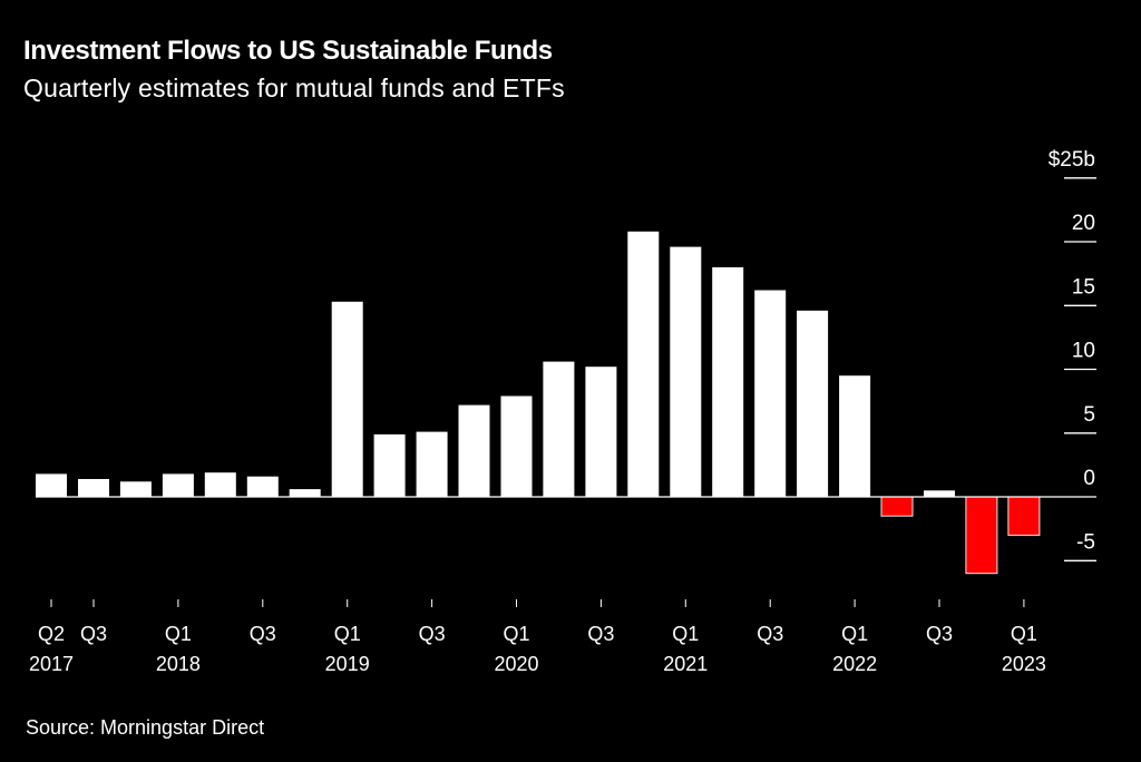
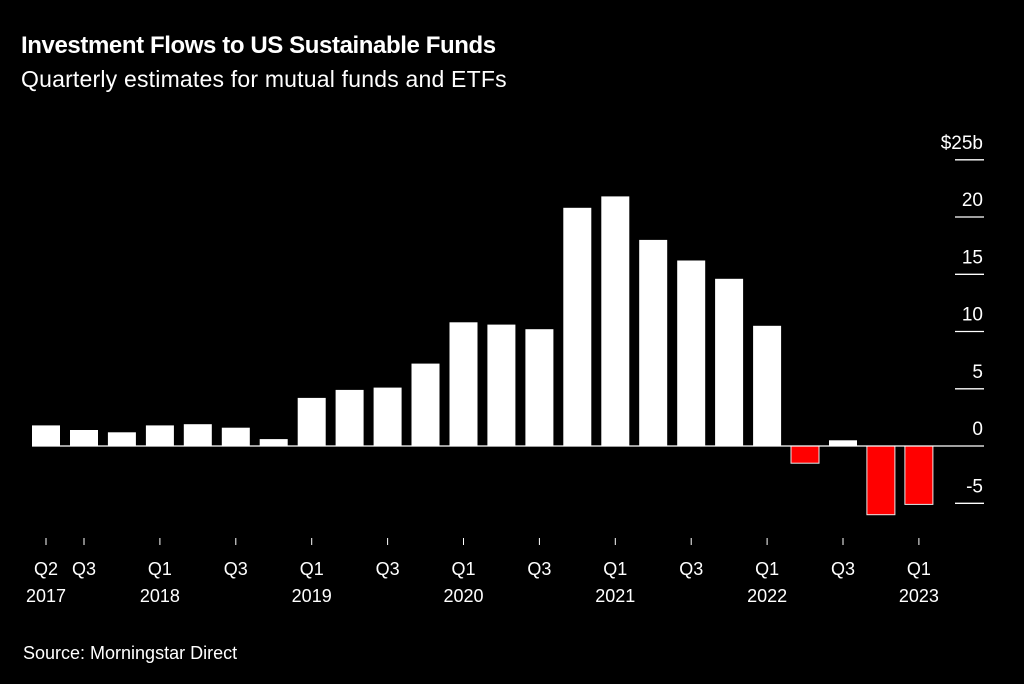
Q1 2019: $15.3b -> $4.2b
Q1 2020: $7.9b -> $10.8b
Q1 2021: $19.6b -> $21.8b
Q1 2022: $9.5b -> $10.5b
Q1 2023: -$3.0b -> -$5.1b
